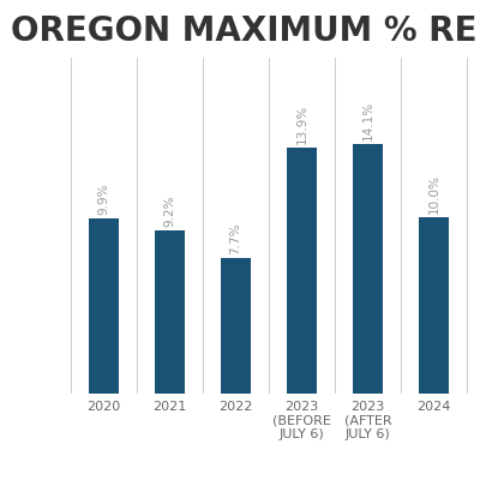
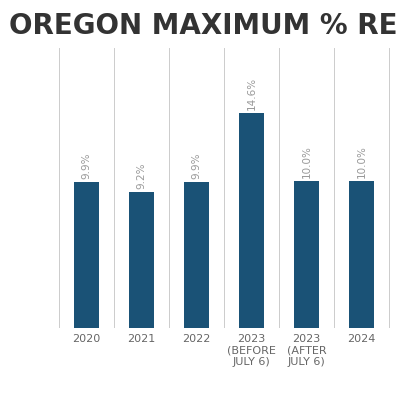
2022: 7.7% -> 9.9%
2023 (BEFORE JULY 6): 13.9% -> 14.6%
2023 (AFTER JULY 6): 14.1% -> 10.0%
